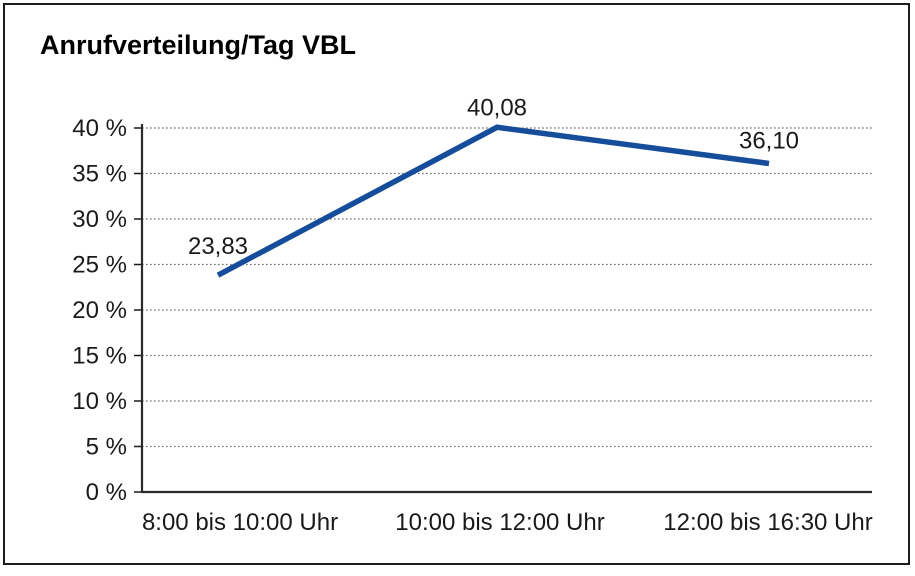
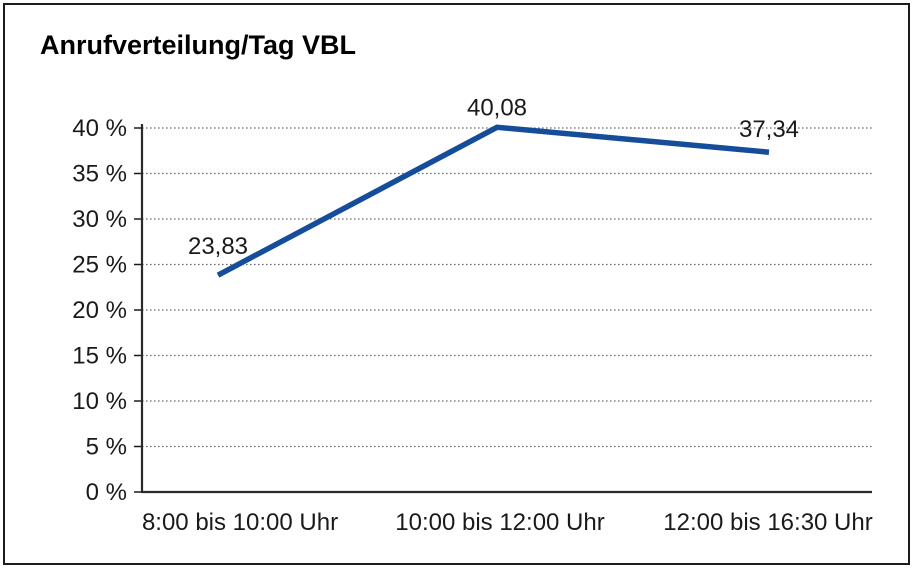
12:00 bis 16:30 Uhr: 36,10 -> 37,34
